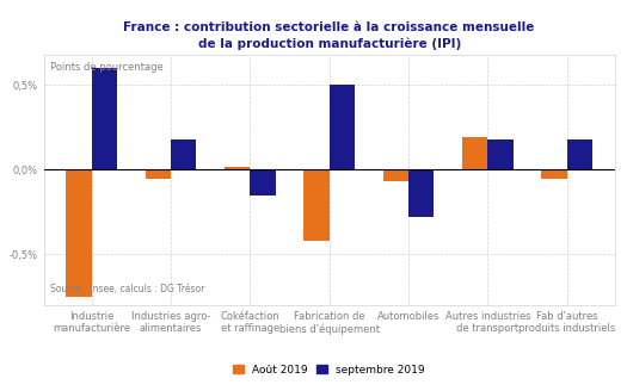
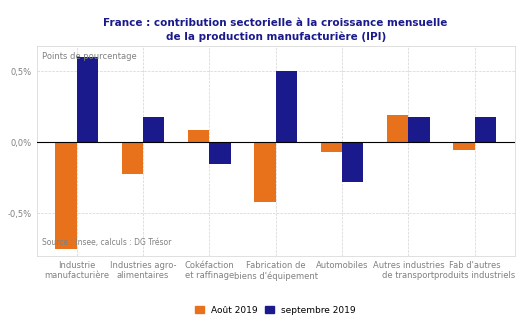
Août 2019/Industries agro- alimentaires: -0,06% -> -0,22%
Août 2019/Cokéfaction et raffinage: 0,02% -> 0,09%
